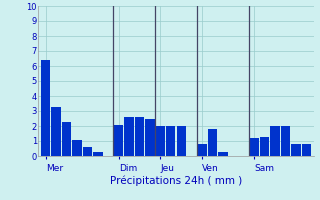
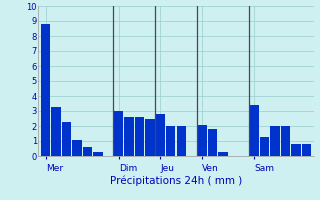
Mer: 6.4 -> 8.8
Dim: 2.1 -> 3.0
Jeu: 2.0 -> 2.8
Ven: 0.8 -> 2.1
Sam: 1.2 -> 3.4
